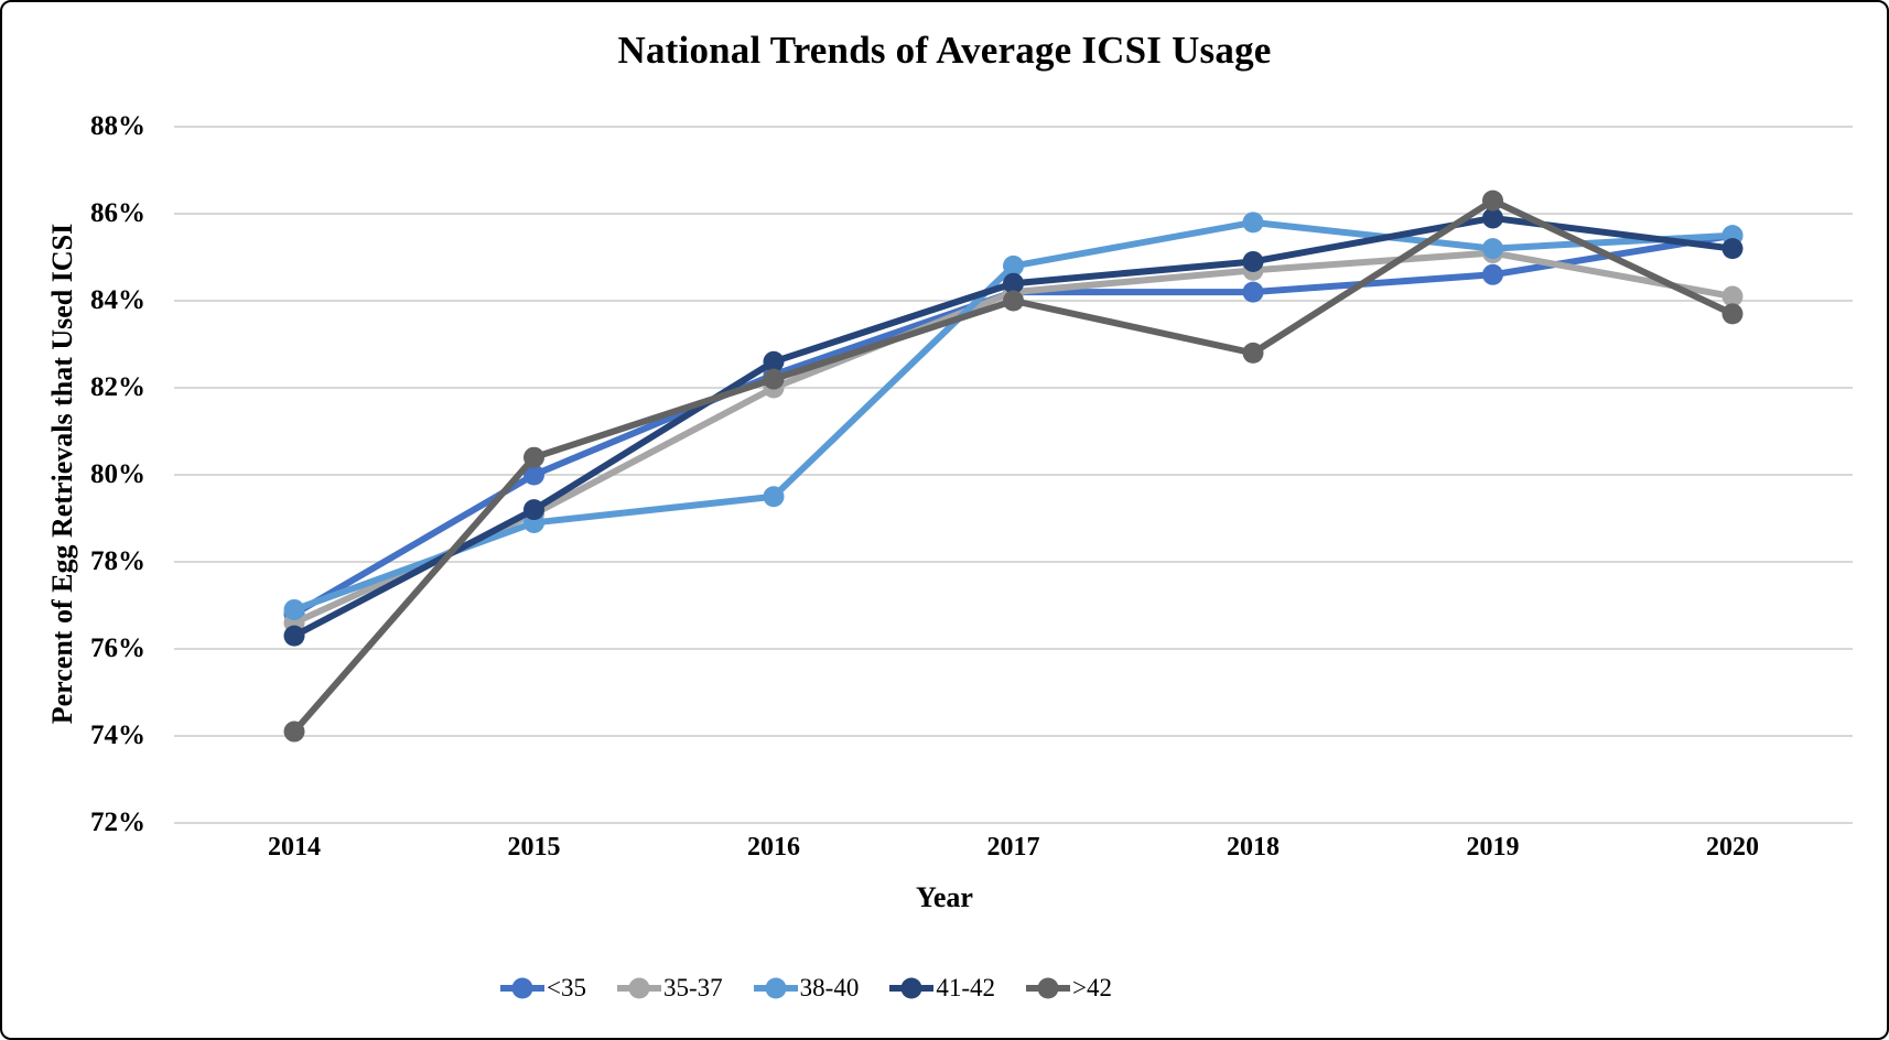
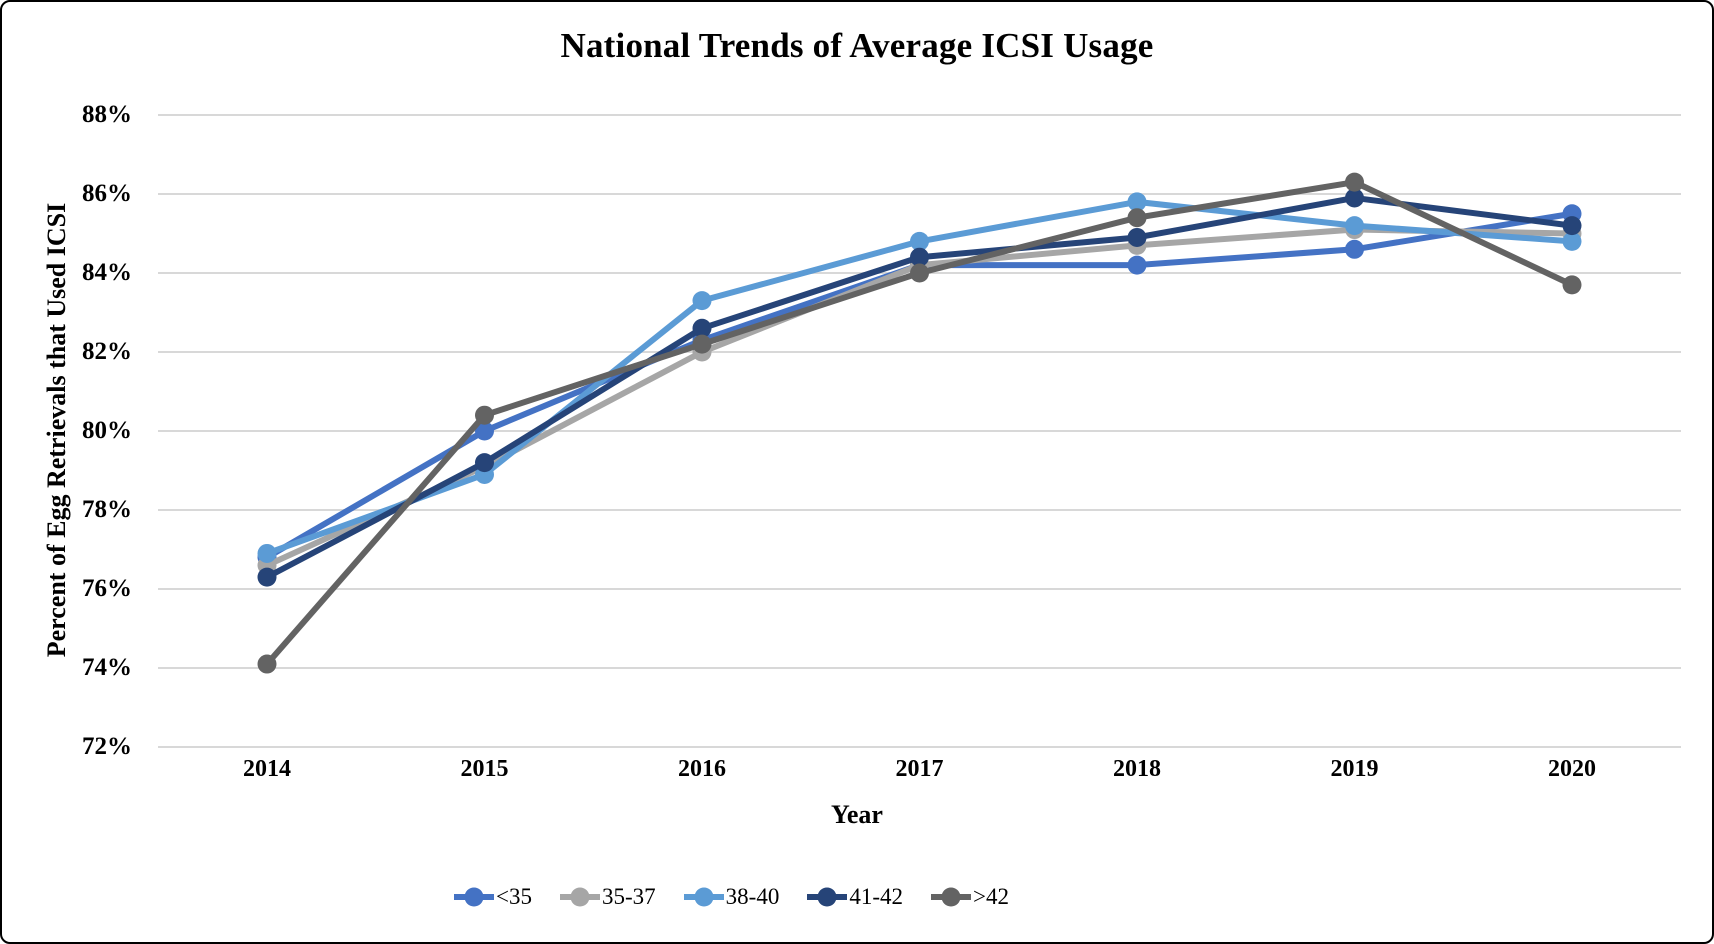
38-40/2016: 79.5% -> 83.3%
>42/2018: 82.8% -> 85.4%
35-37/2020: 84.1% -> 85.0%
38-40/2020: 85.5% -> 84.8%
